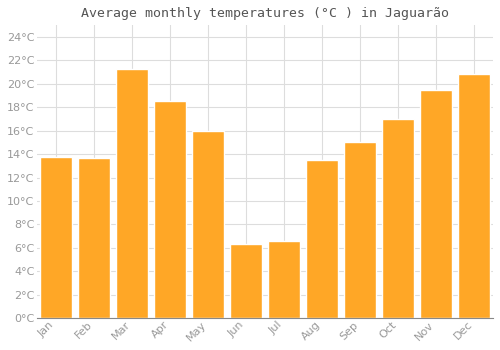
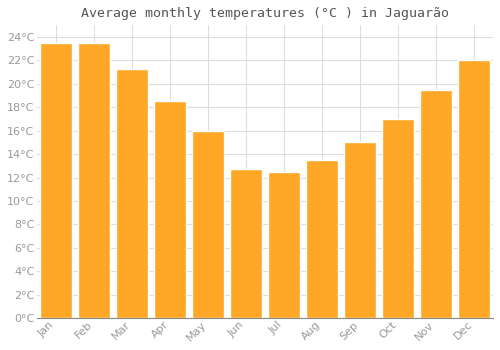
Jan: 13.8°C -> 23.5°C
Feb: 13.7°C -> 23.5°C
Jun: 6.3°C -> 12.7°C
Jul: 6.6°C -> 12.5°C
Dec: 20.8°C -> 22.0°C
